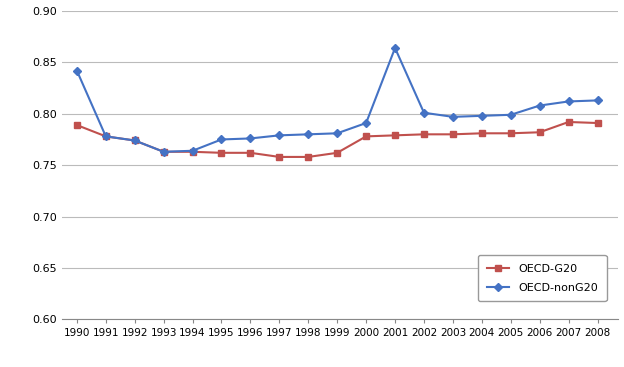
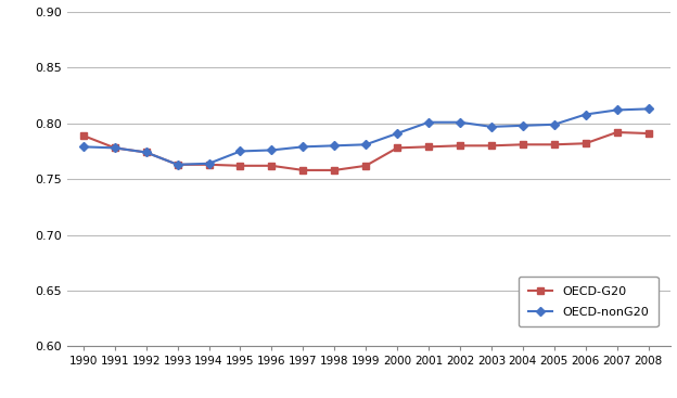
OECD-nonG20/1990: 0.842 -> 0.779
OECD-nonG20/2001: 0.864 -> 0.801
